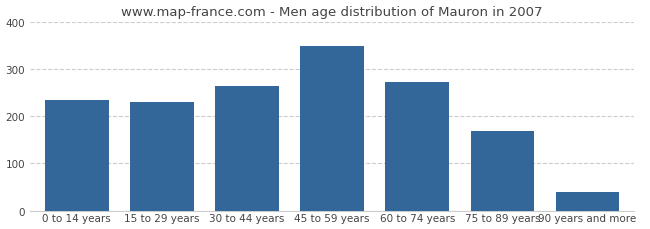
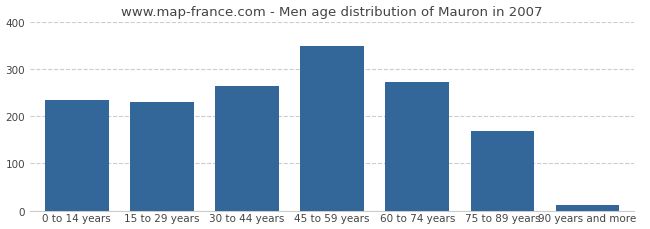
90 years and more: 40 -> 12
